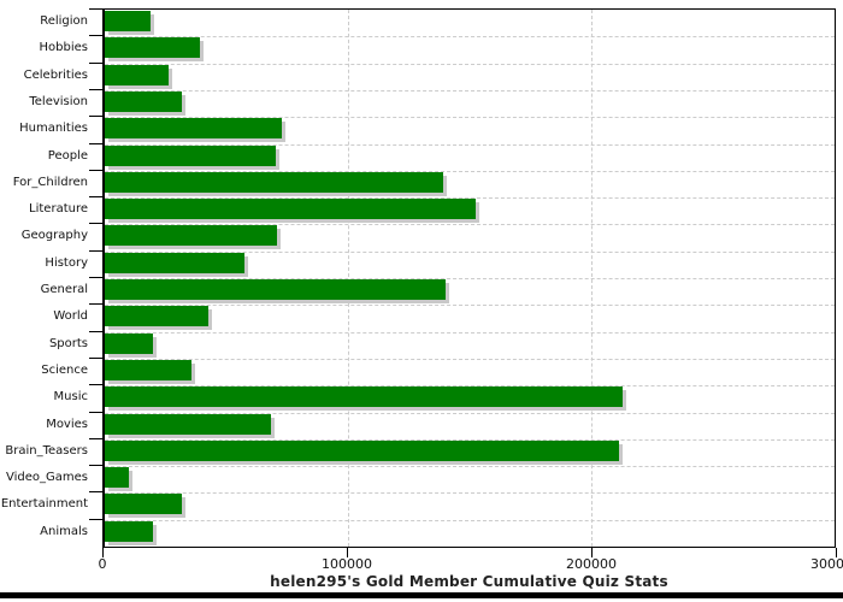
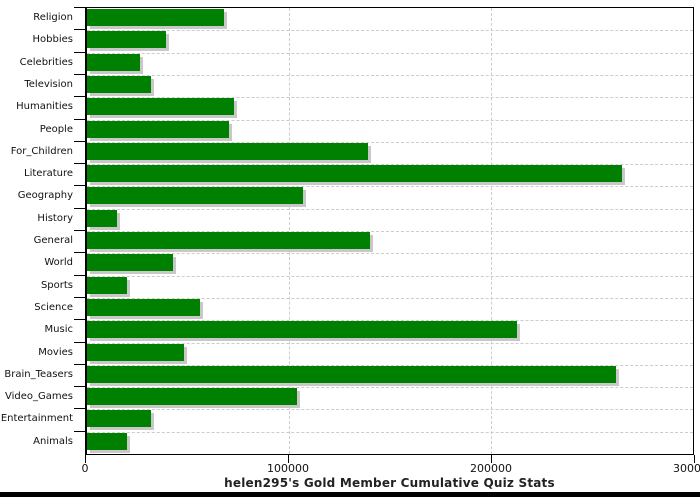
Religion: 19000 -> 68000
Literature: 152000 -> 265000
Geography: 71000 -> 107000
History: 58000 -> 15000
Science: 36000 -> 56000
Movies: 68000 -> 48000
Brain_Teasers: 212000 -> 262000
Video_Games: 10000 -> 104000
